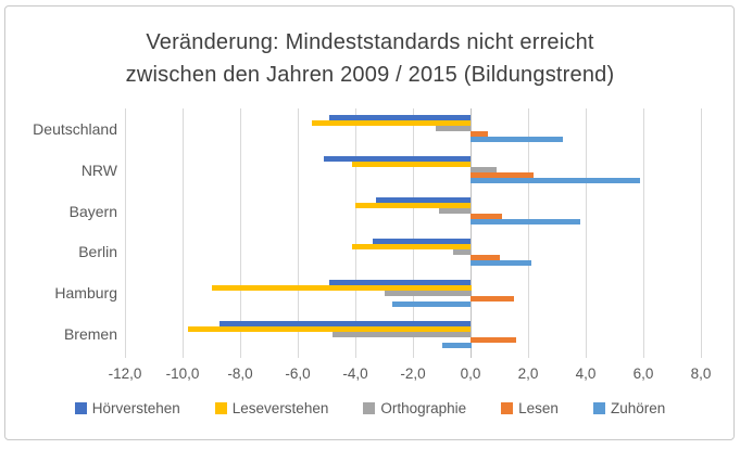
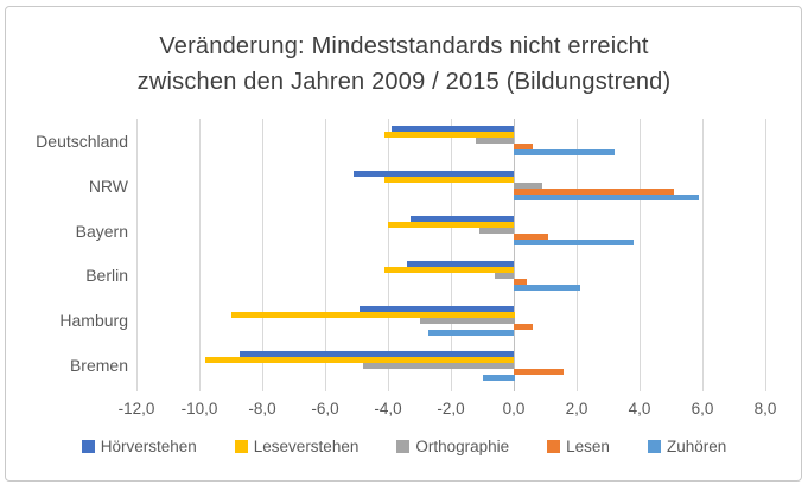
Hörverstehen/Deutschland: -4,9 -> -3,9
Leseverstehen/Deutschland: -5,5 -> -4,1
Lesen/NRW: 2,2 -> 5,1
Lesen/Berlin: 1,0 -> 0,4
Lesen/Hamburg: 1,5 -> 0,6
